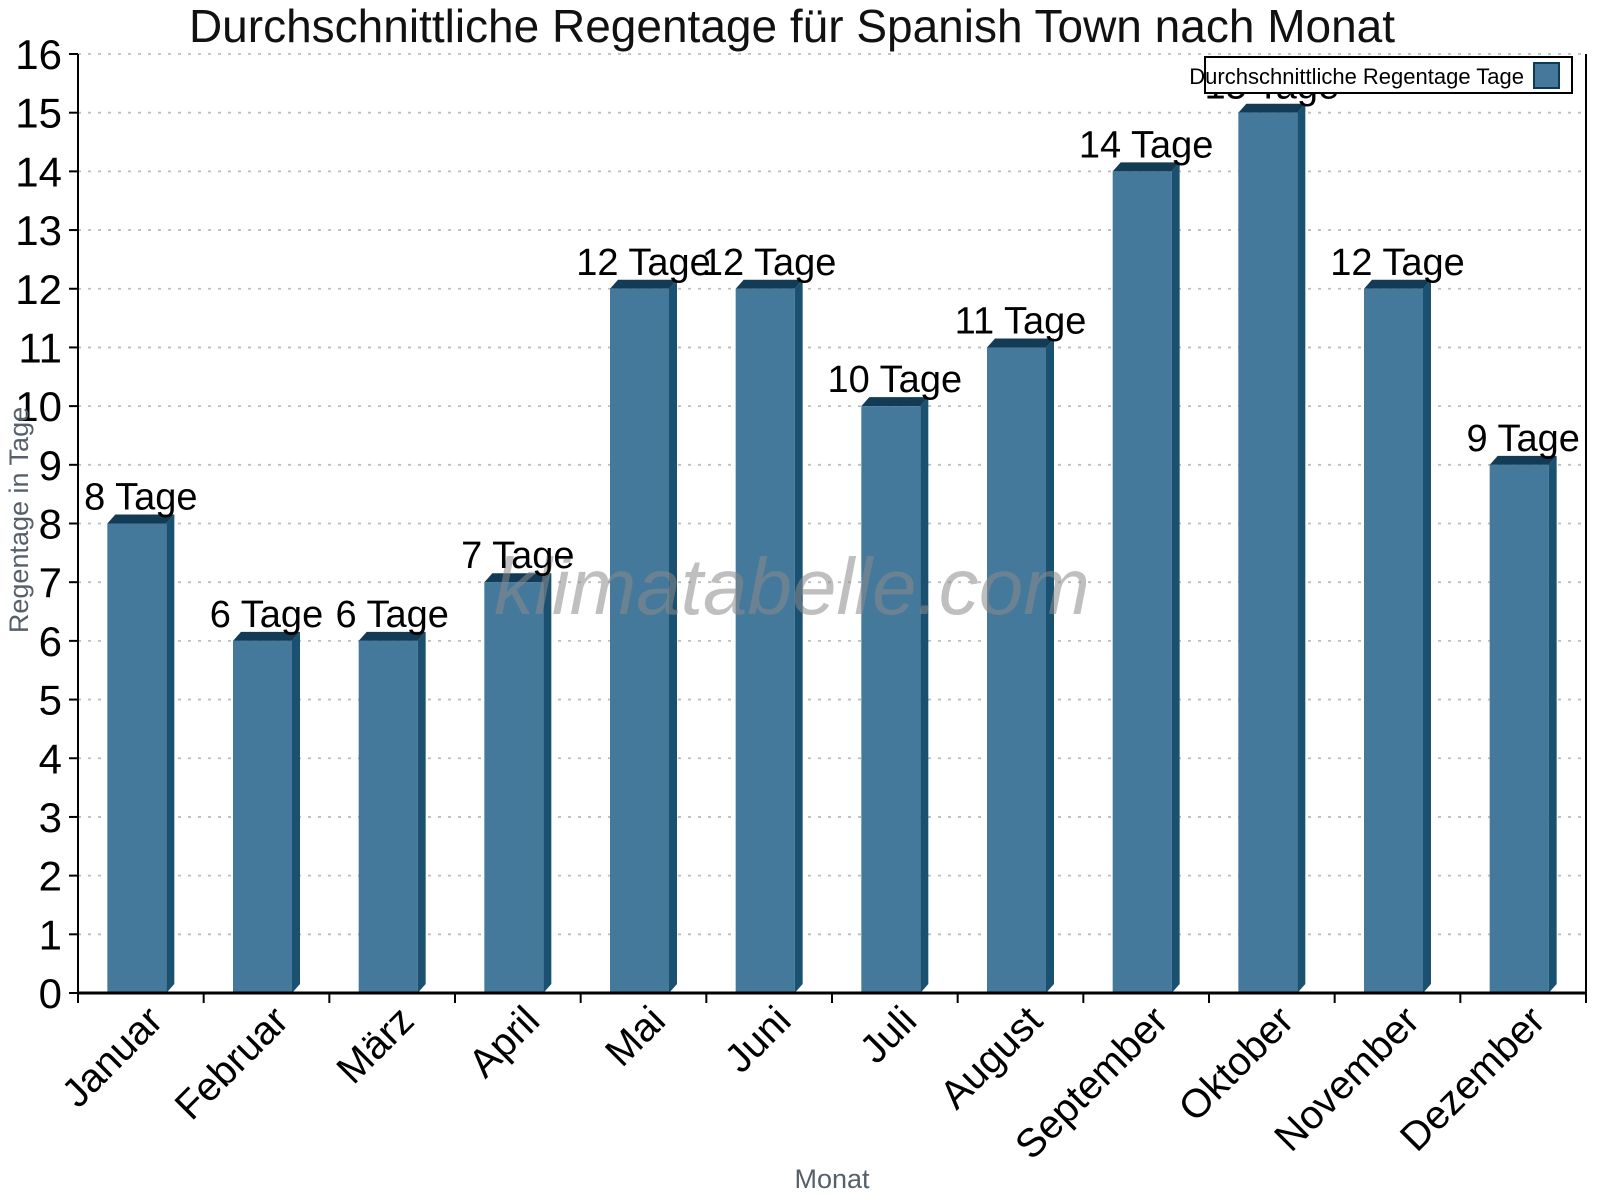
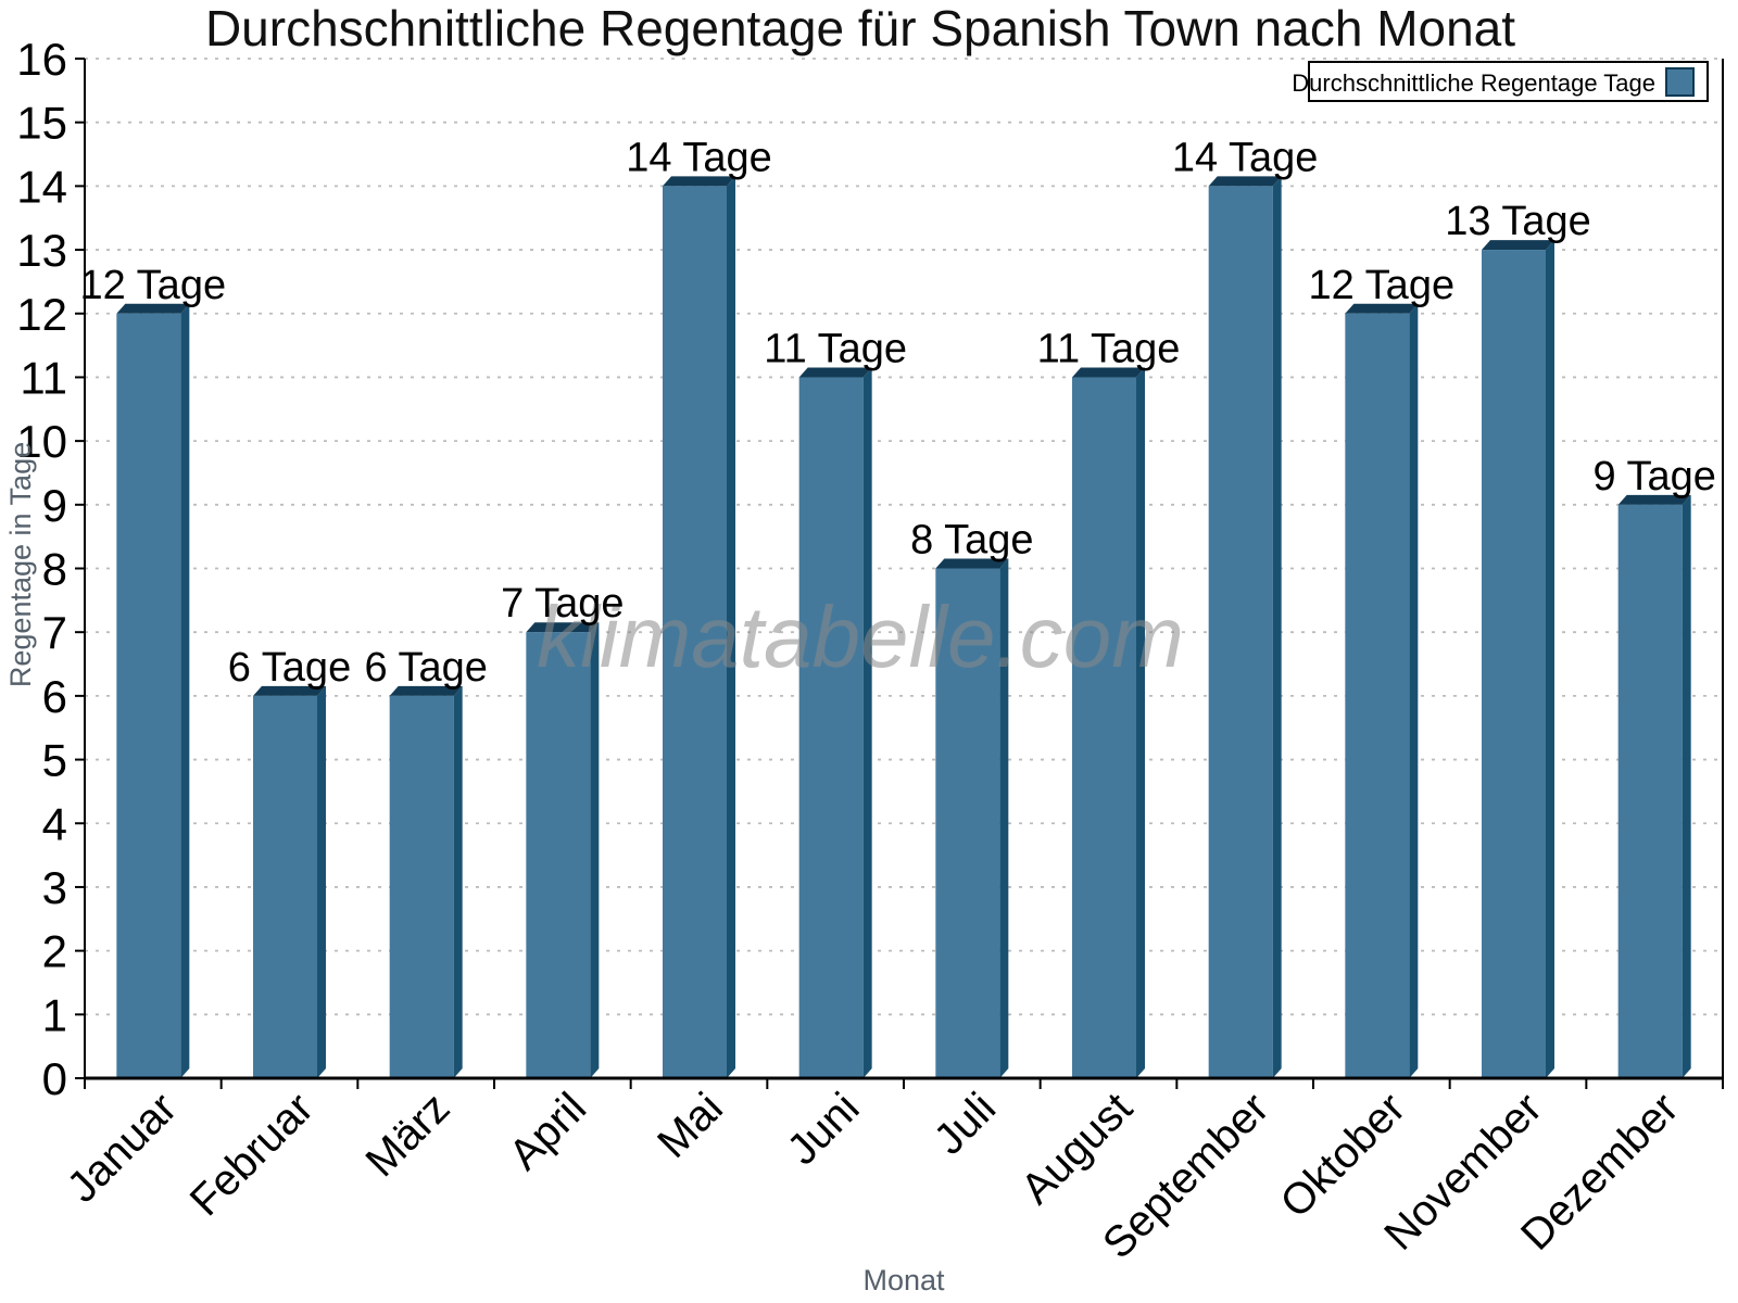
Januar: 8 -> 12
Mai: 12 -> 14
Juni: 12 -> 11
Juli: 10 -> 8
Oktober: 15 -> 12
November: 12 -> 13
